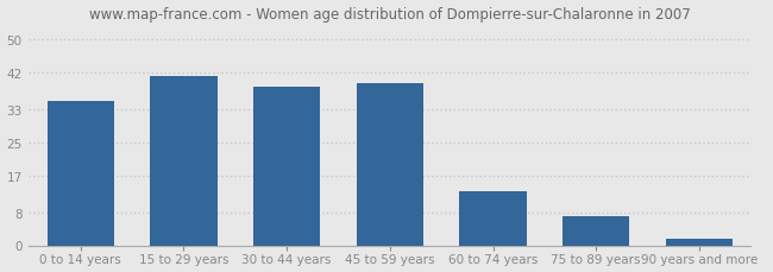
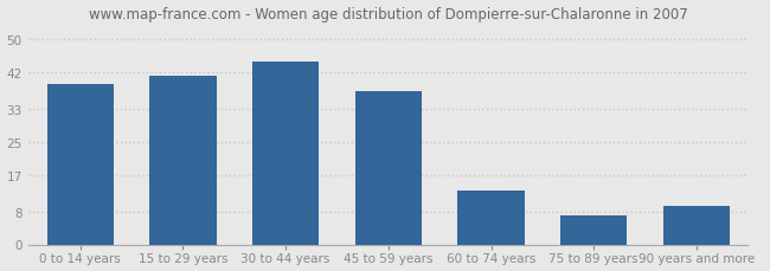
0 to 14 years: 35.0 -> 39.0
30 to 44 years: 38.5 -> 44.5
45 to 59 years: 39.5 -> 37.5
90 years and more: 1.5 -> 9.5
